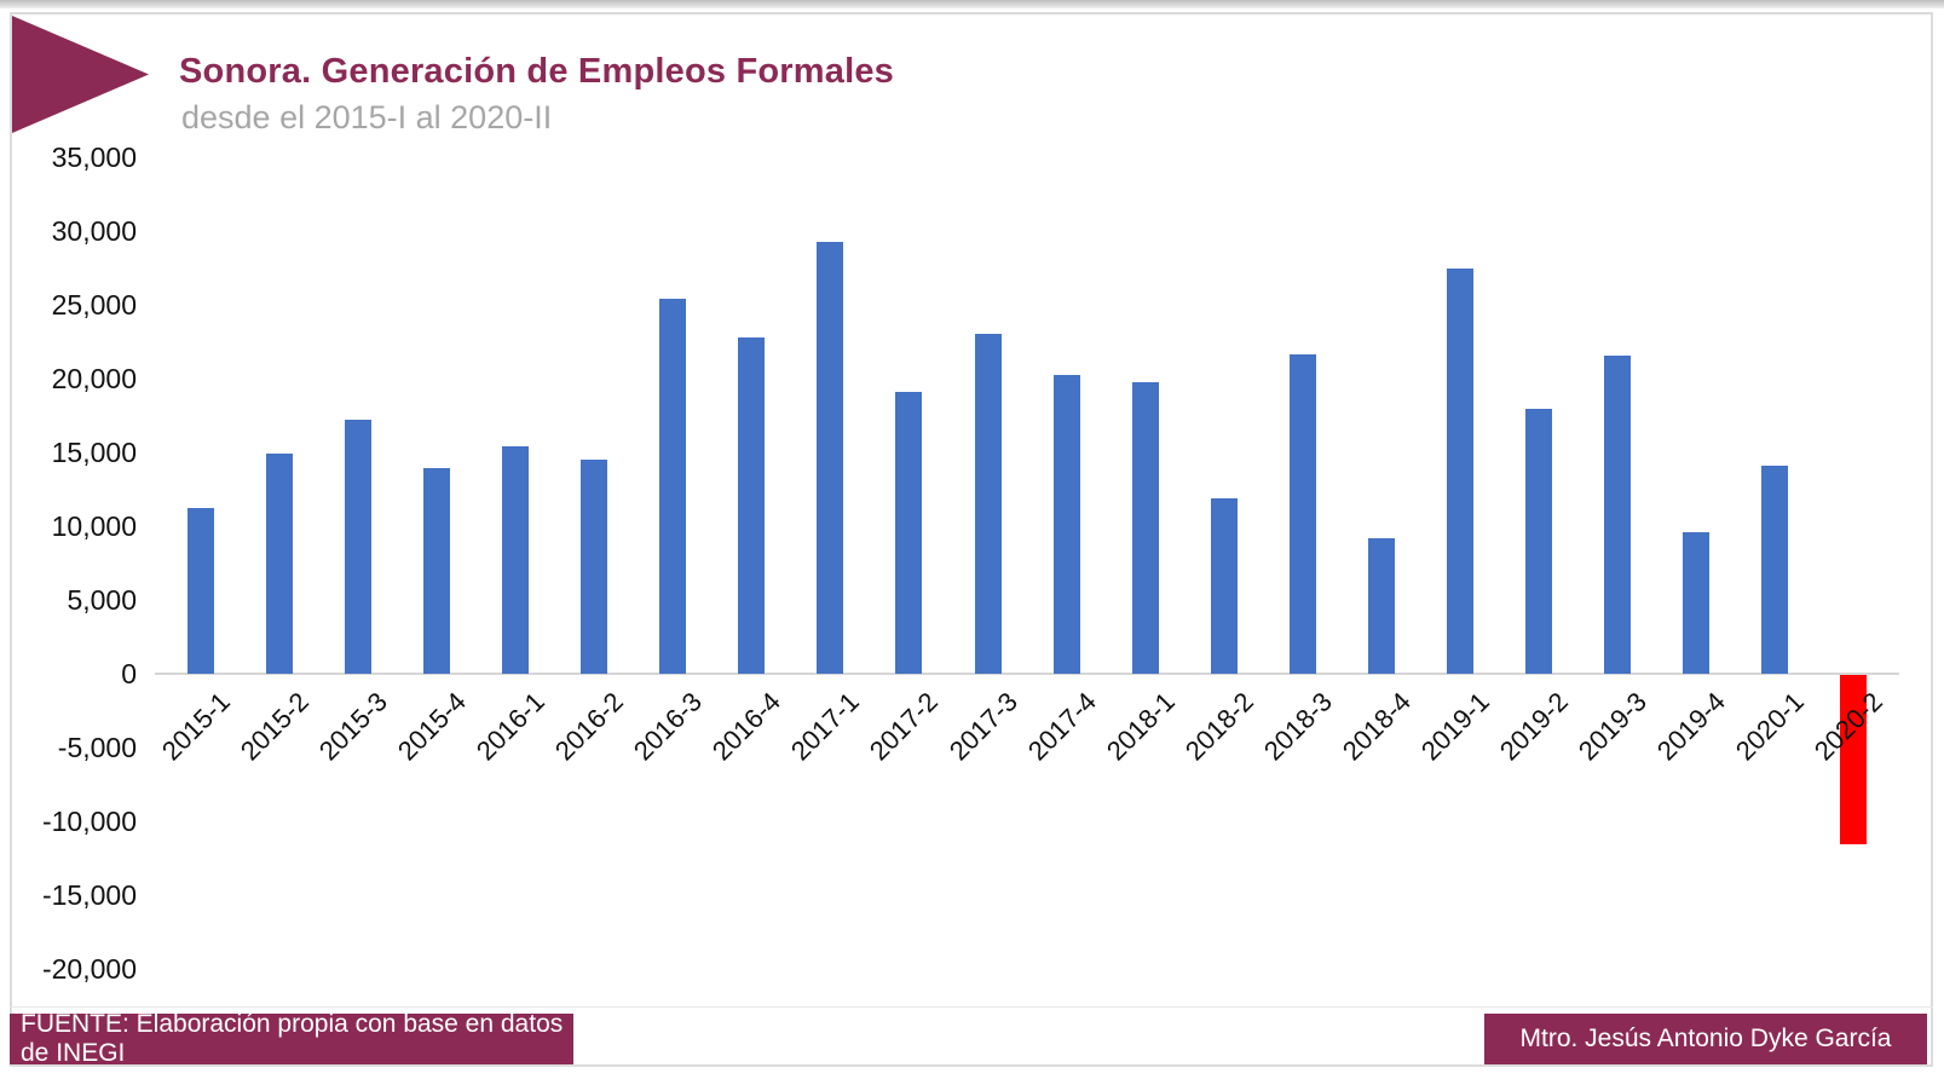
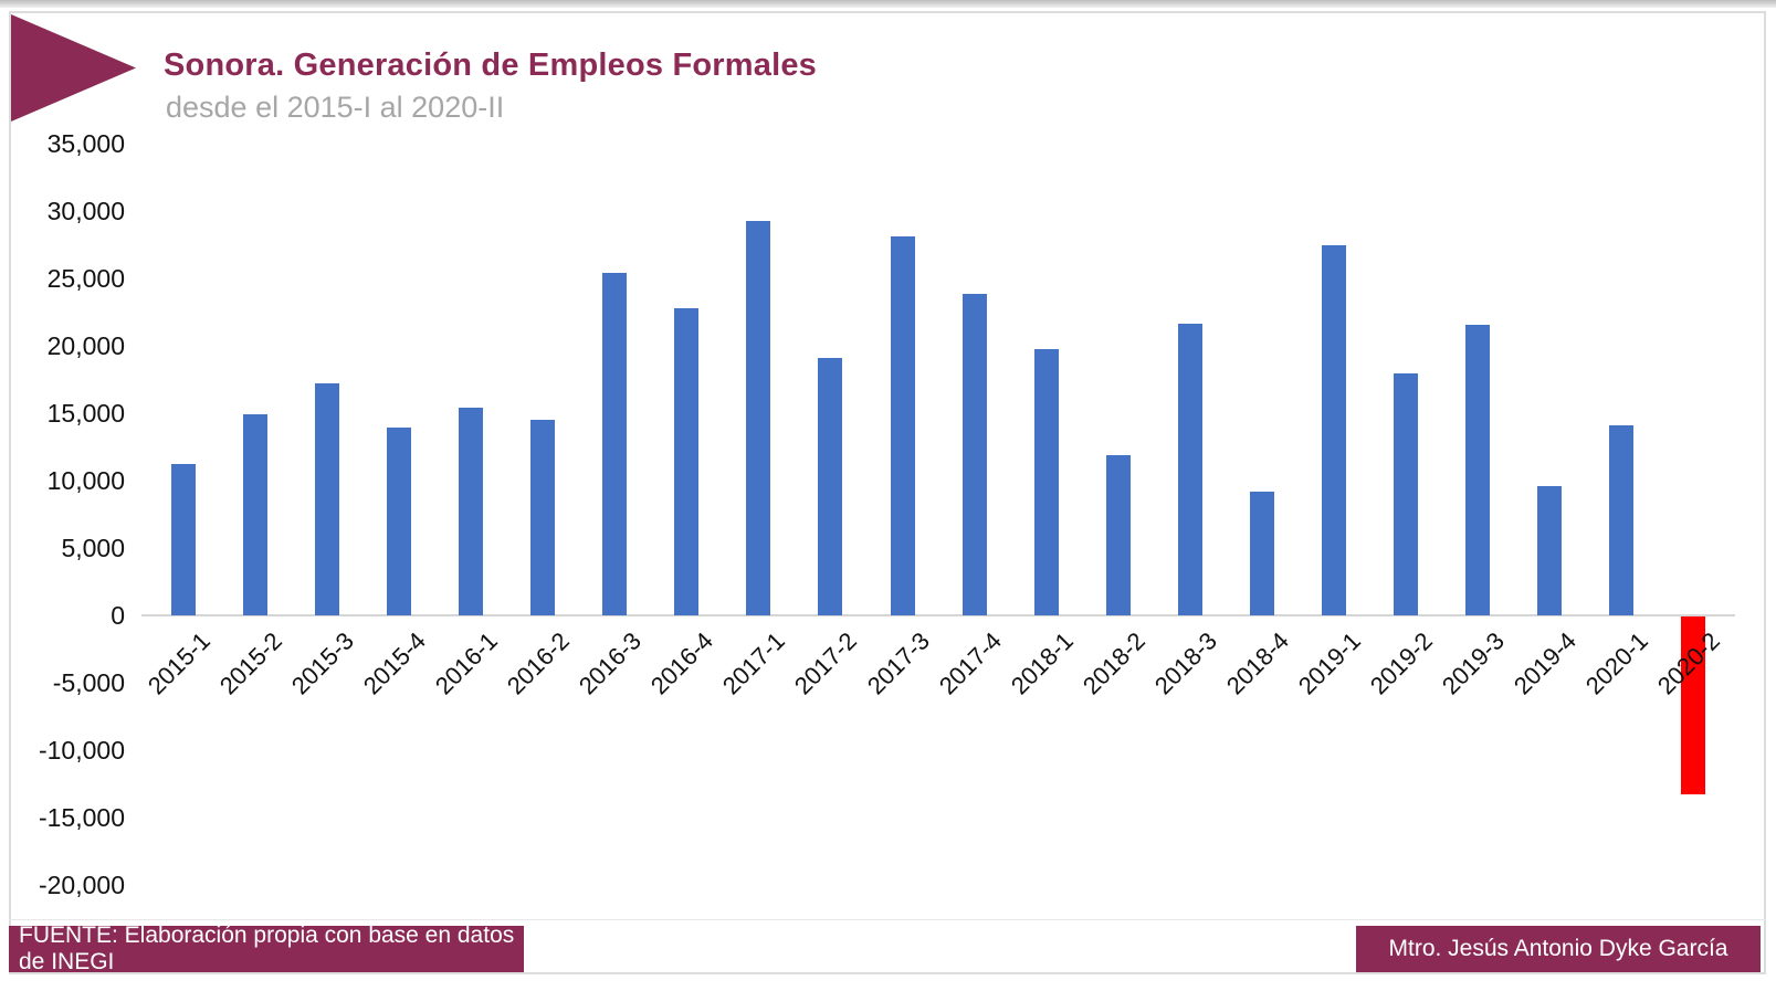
2017-3: 23000 -> 28100
2017-4: 20200 -> 23800
2020-2: -11500 -> -13200
